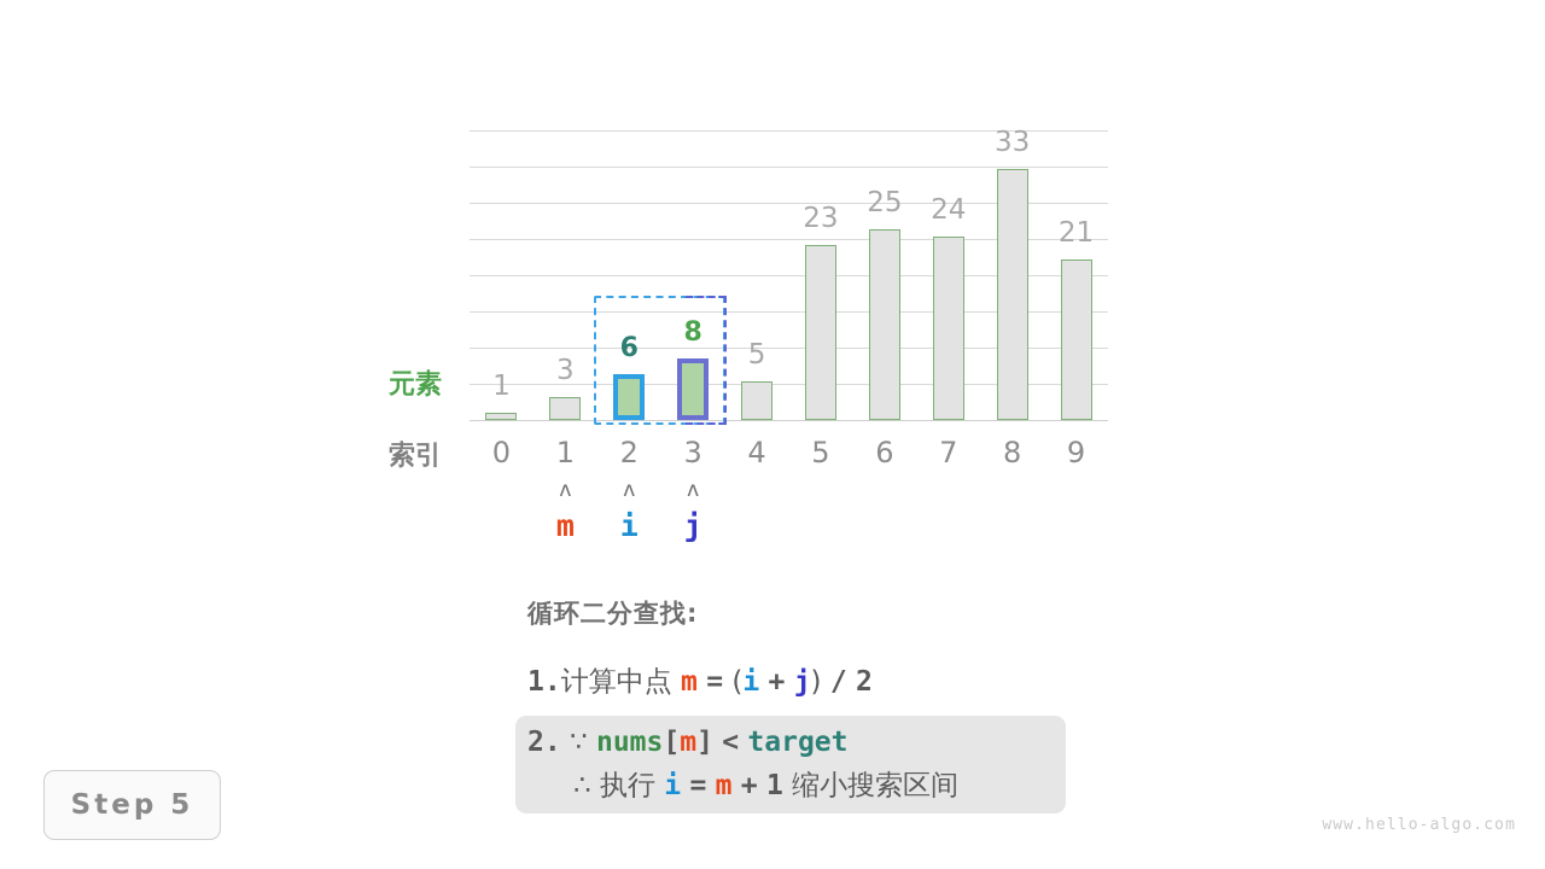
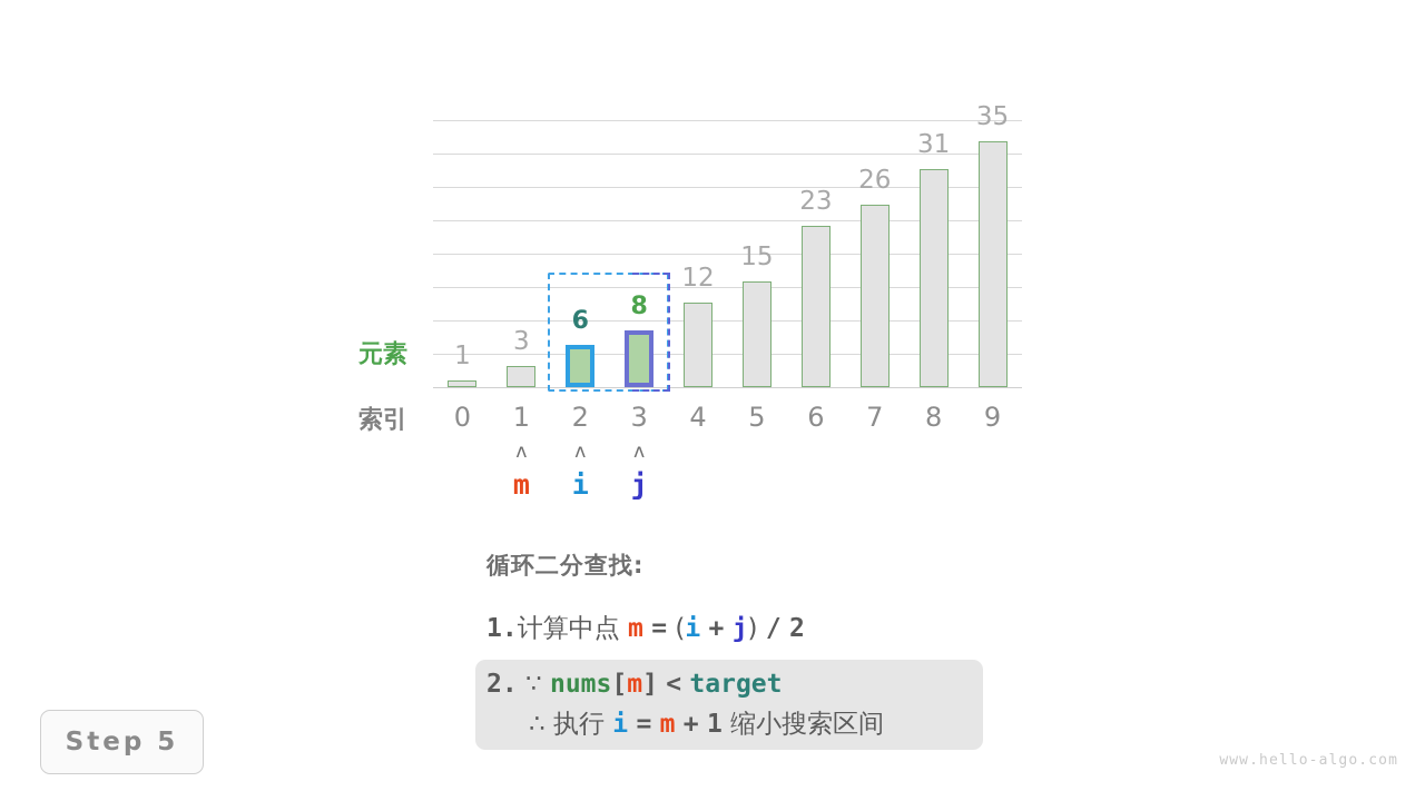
4: 5 -> 12
5: 23 -> 15
6: 25 -> 23
7: 24 -> 26
8: 33 -> 31
9: 21 -> 35
